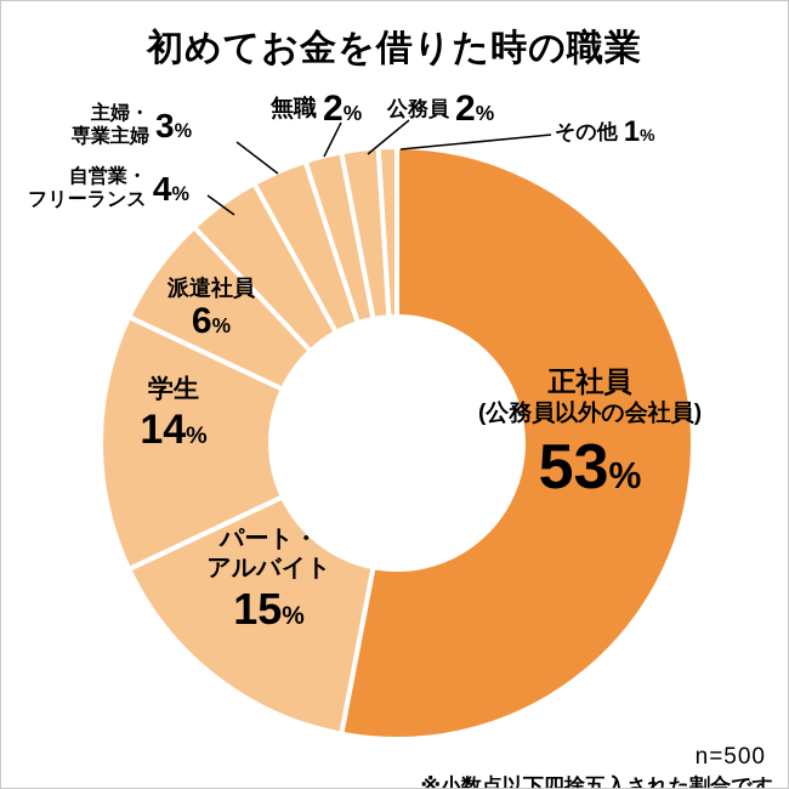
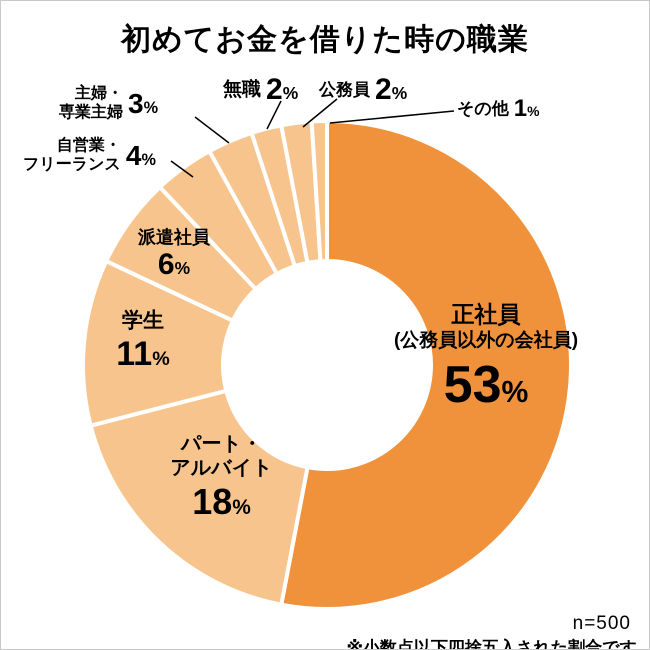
パート・ アルバイト: 15 -> 18
学生: 14 -> 11
